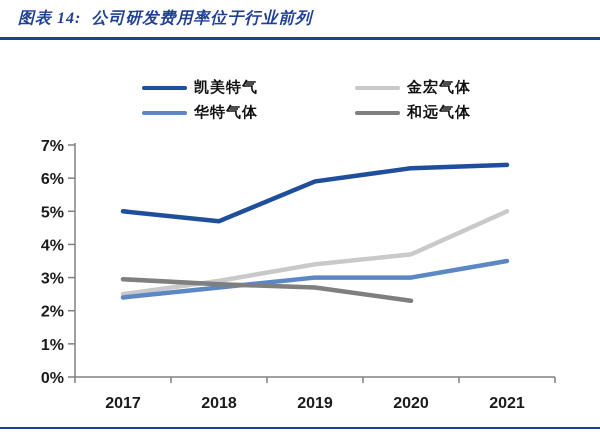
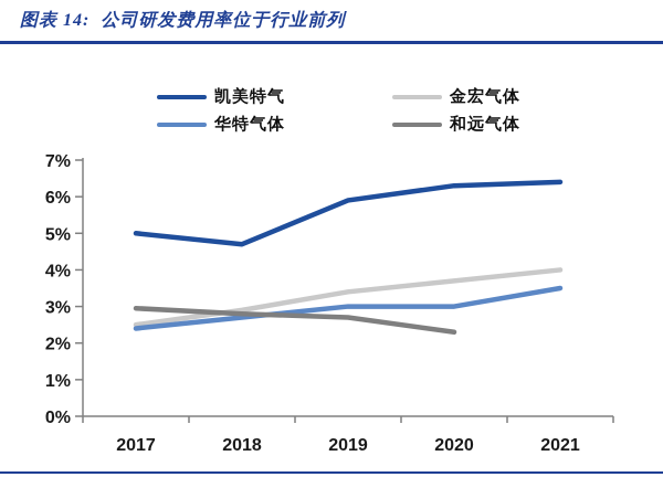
金宏气体/2021: 5.0% -> 4.0%
